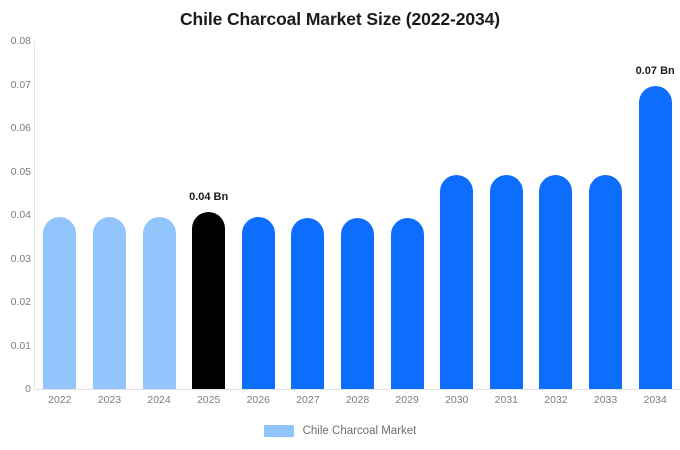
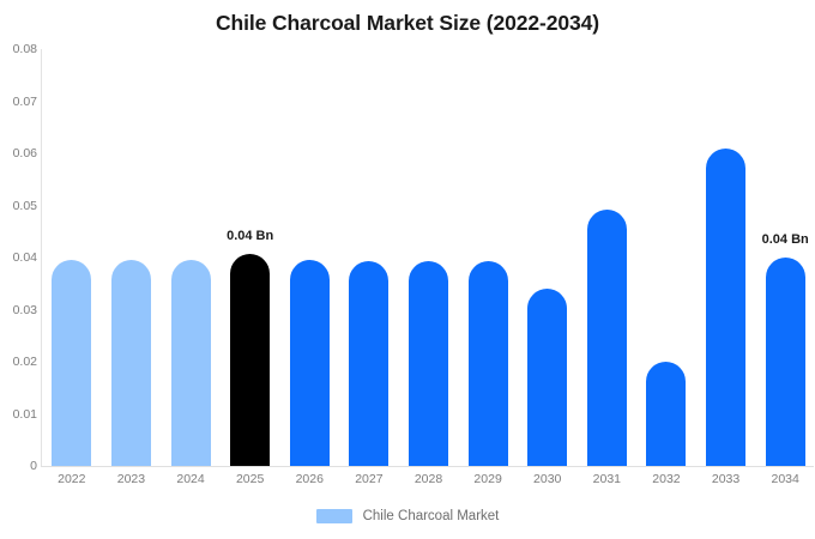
2030: 0.049 -> 0.034
2032: 0.049 -> 0.020
2033: 0.049 -> 0.061
2034: 0.07 -> 0.04
